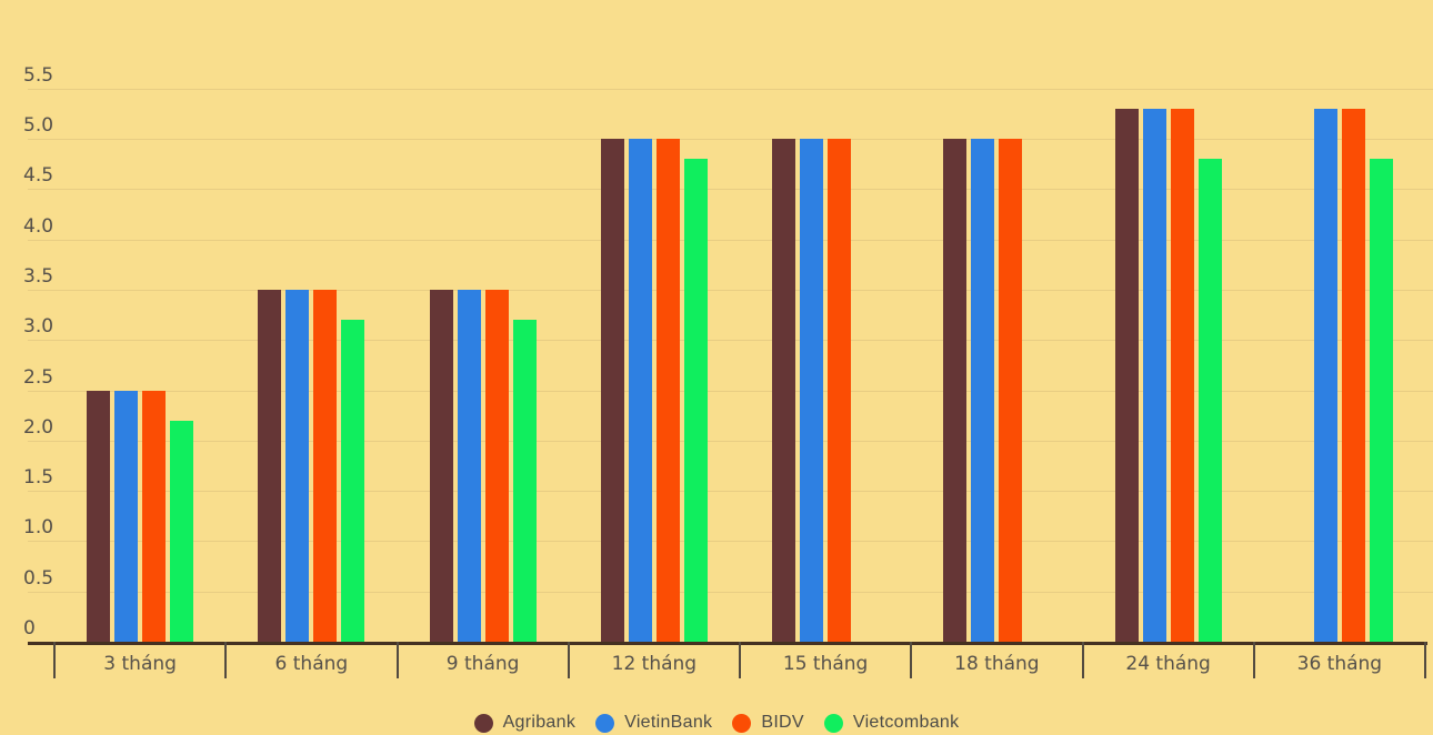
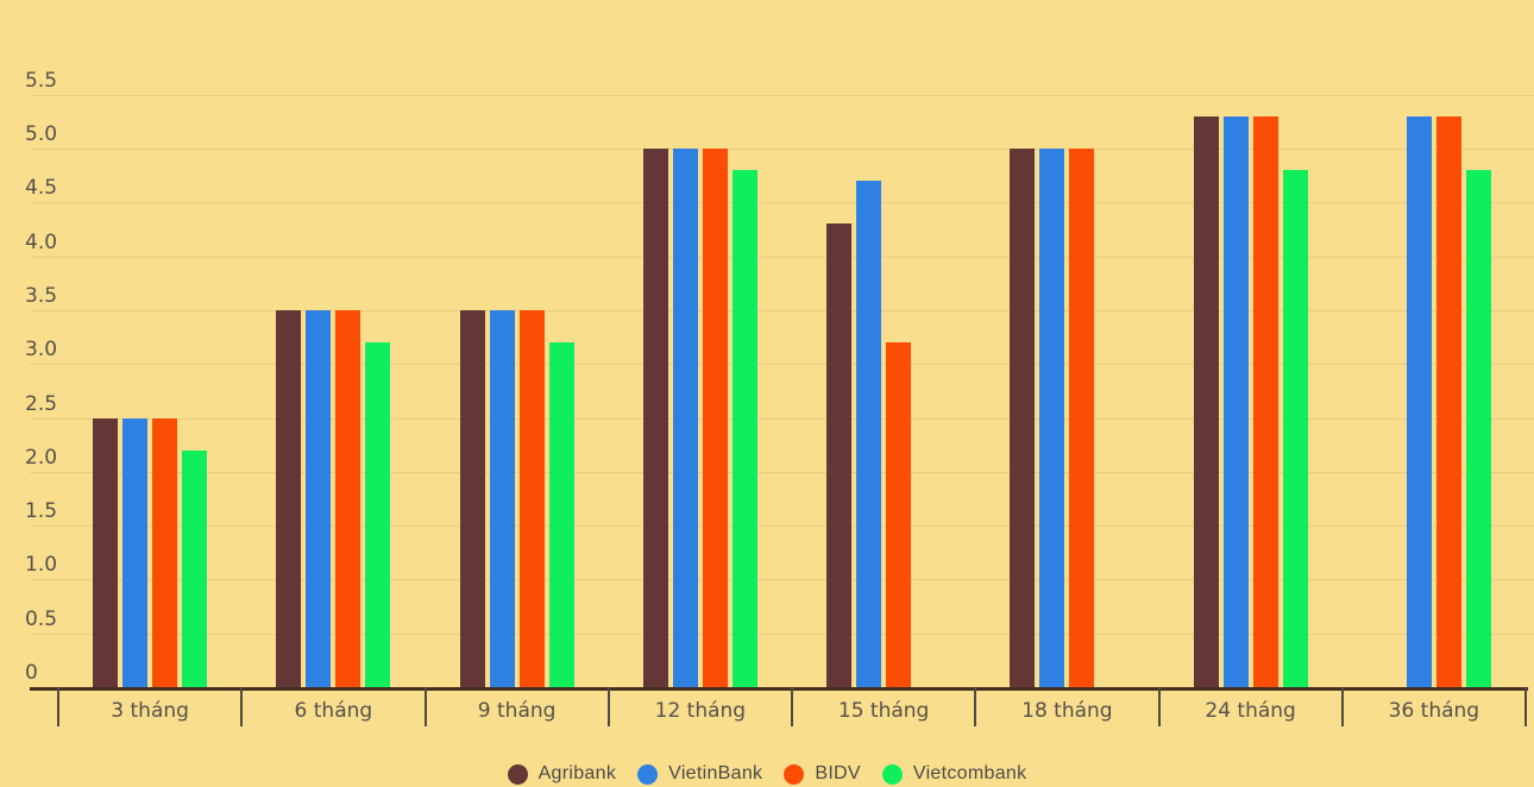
Agribank/15 tháng: 5.0 -> 4.3
VietinBank/15 tháng: 5.0 -> 4.7
BIDV/15 tháng: 5.0 -> 3.2
